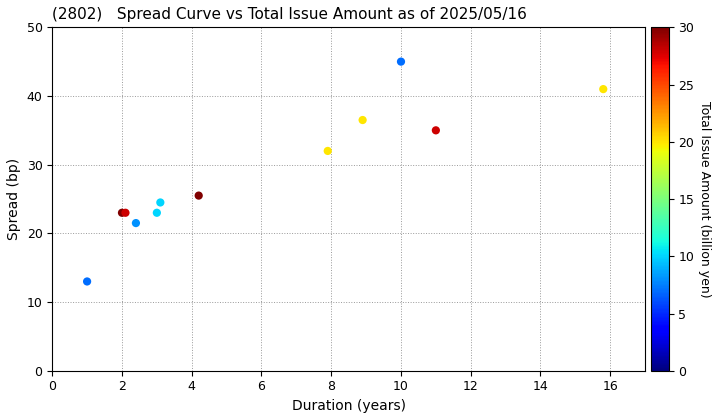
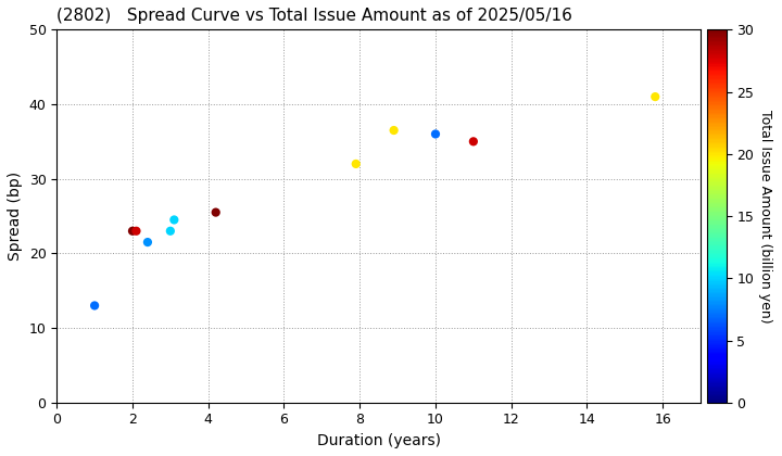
10: 45.0 -> 36.0
